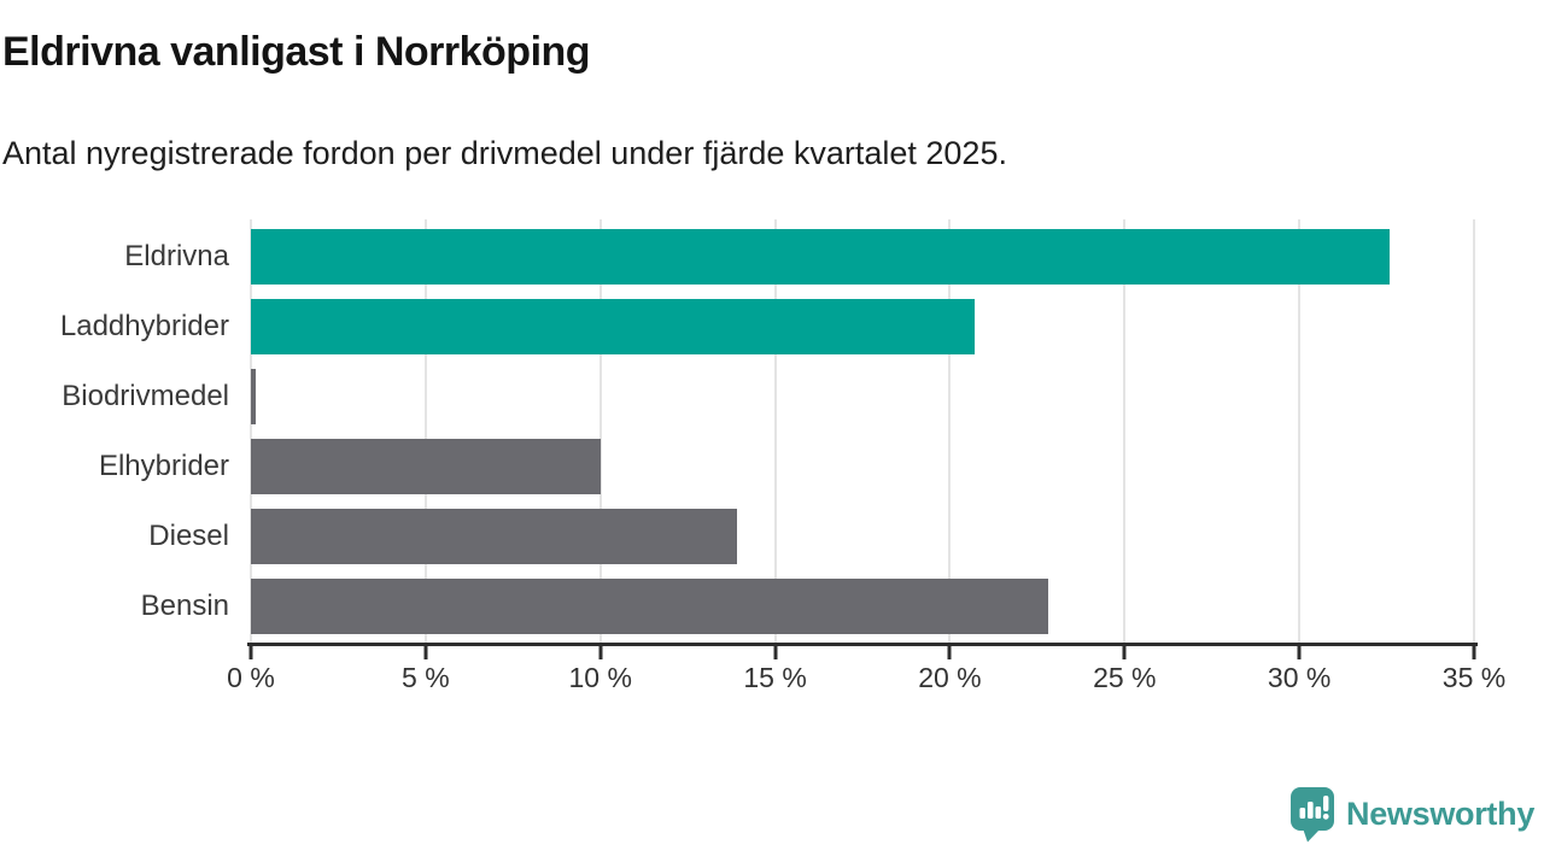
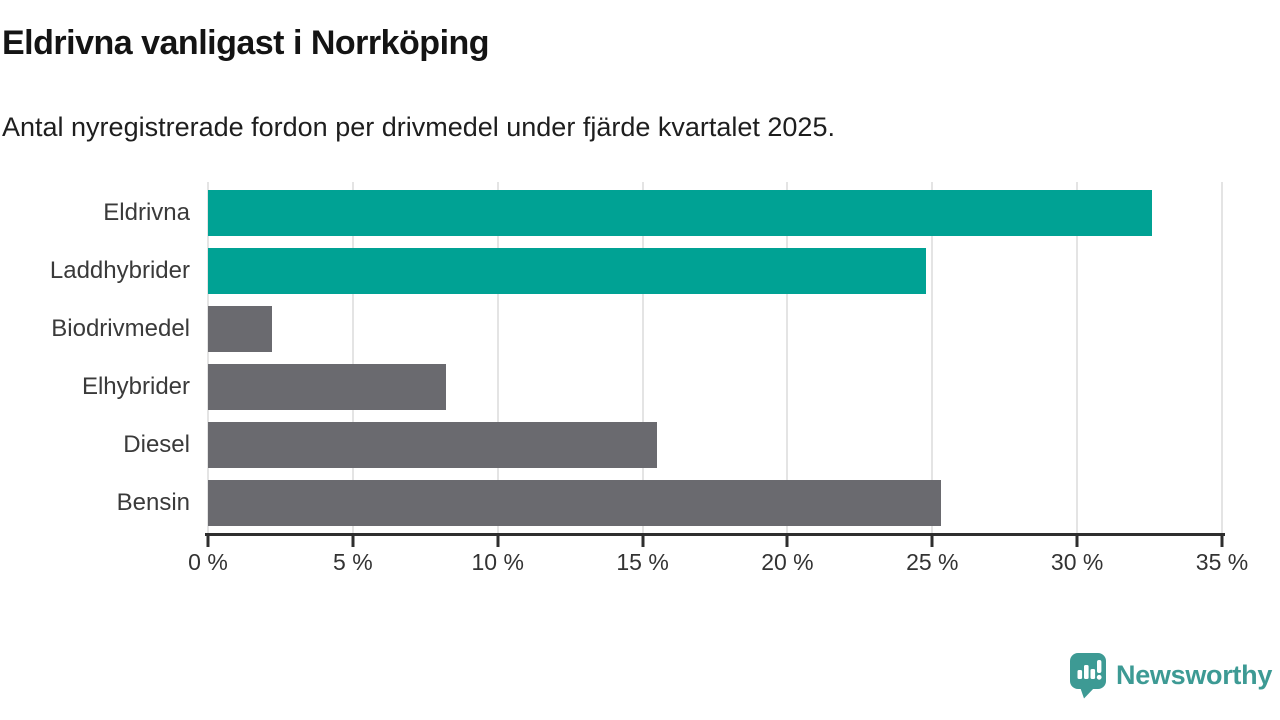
Laddhybrider: 20.7% -> 24.8%
Biodrivmedel: 0.1% -> 2.2%
Elhybrider: 10.0% -> 8.2%
Diesel: 13.9% -> 15.5%
Bensin: 22.8% -> 25.3%
